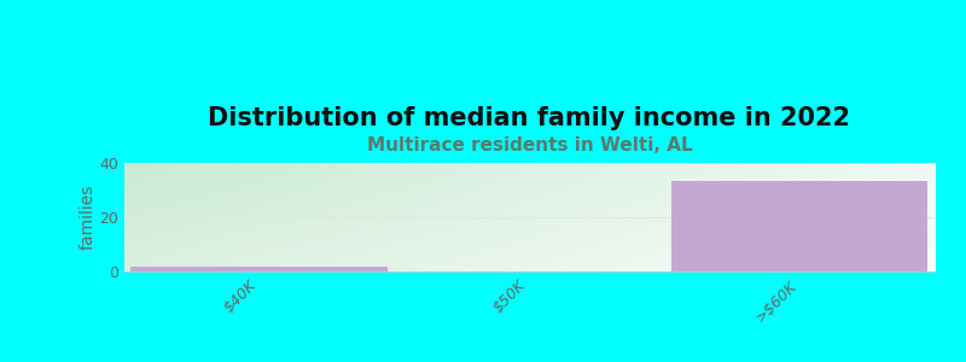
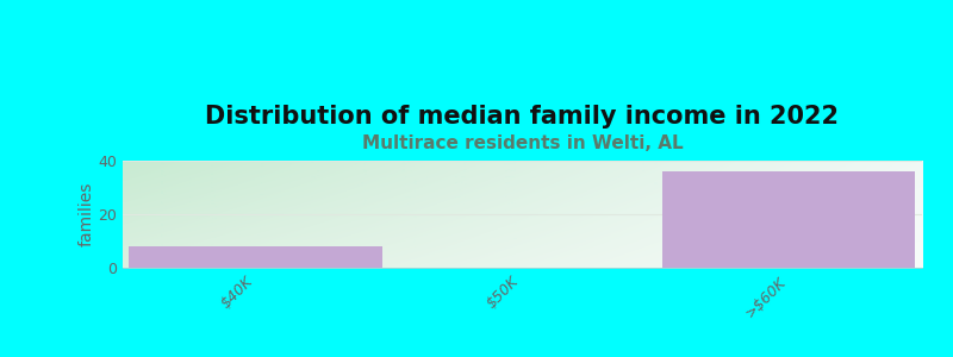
$40K: 2 -> 8
>$60K: 33 -> 36
